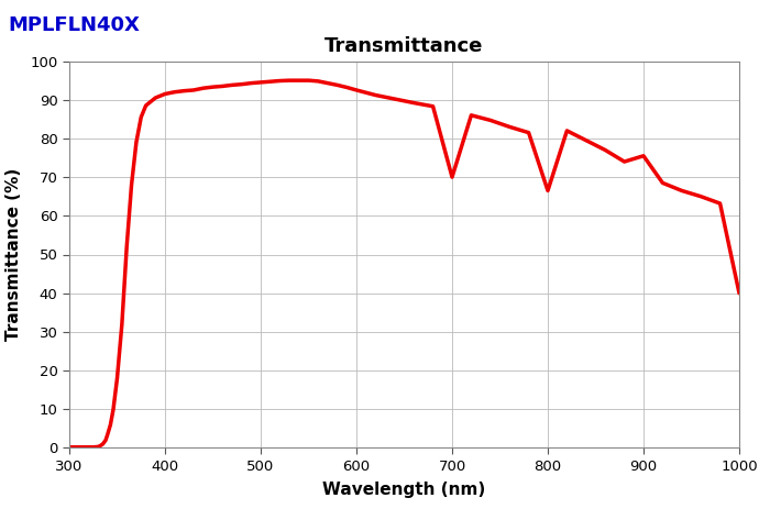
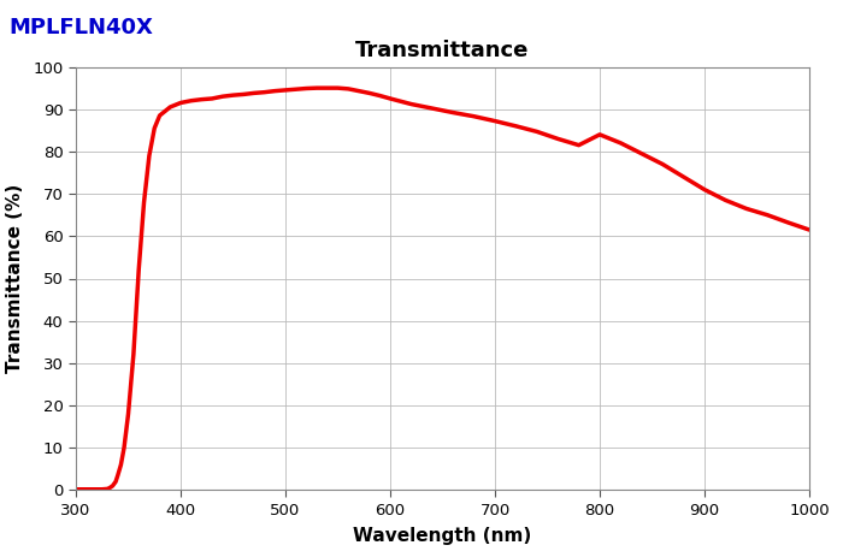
700: 70.0 -> 87.2
800: 66.5 -> 84.0
900: 75.5 -> 71.0
1000: 40.0 -> 61.5
